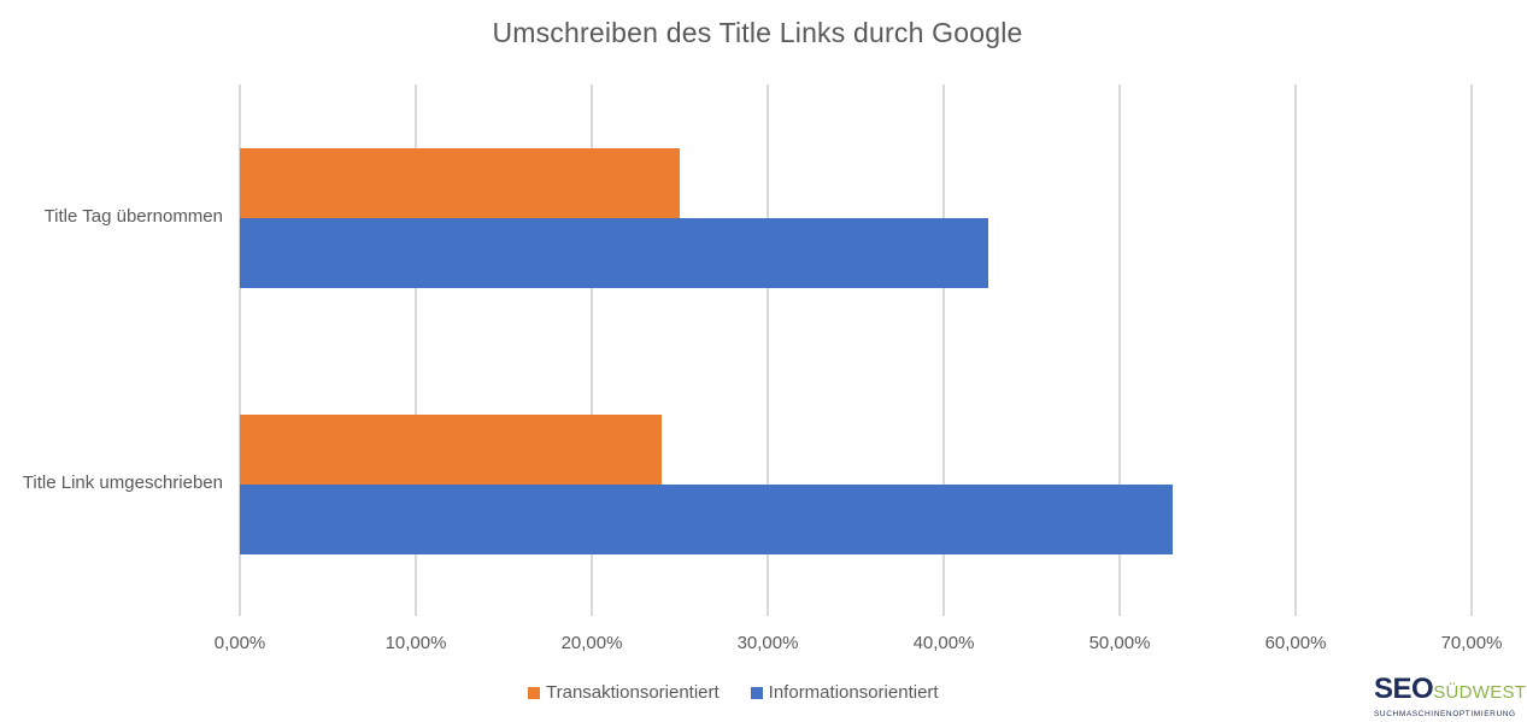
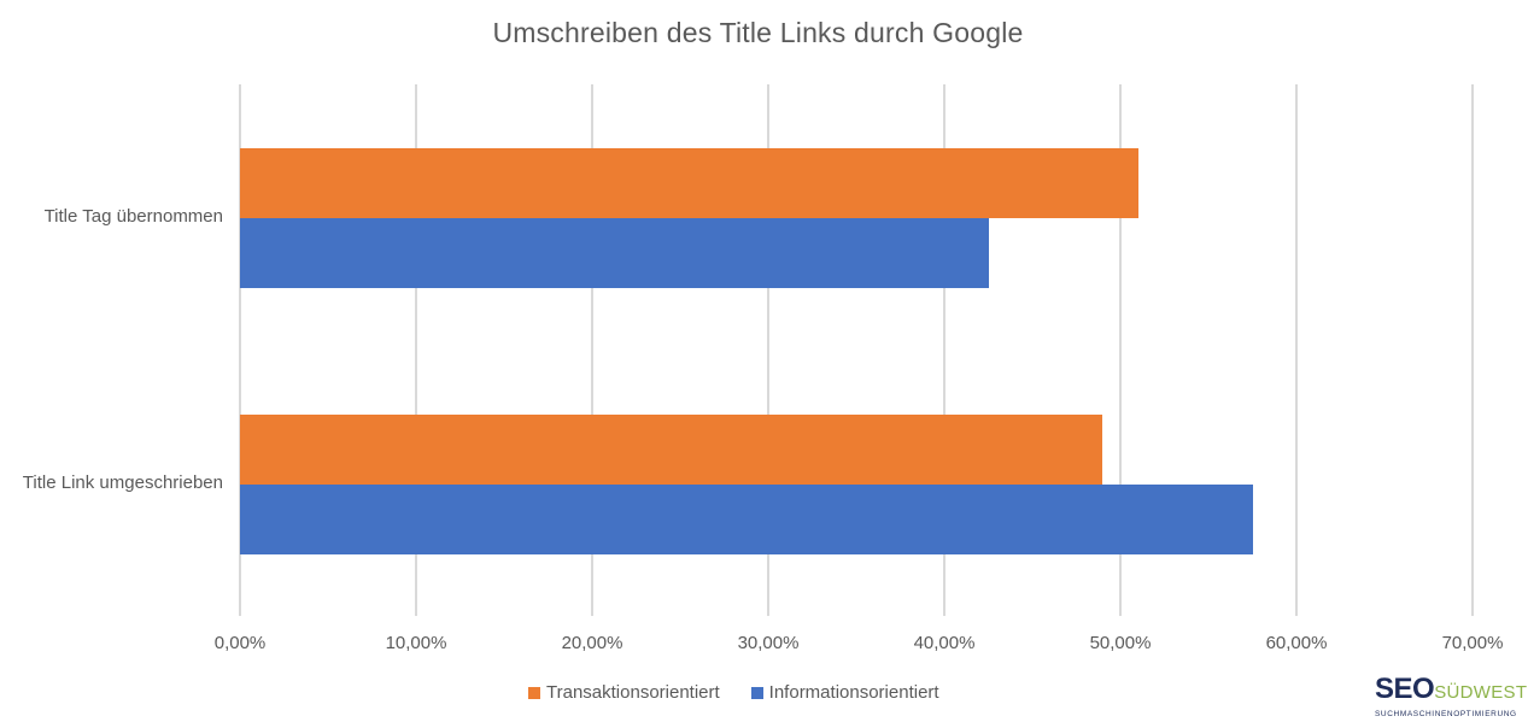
Transaktionsorientiert/Title Tag übernommen: 25% -> 51%
Transaktionsorientiert/Title Link umgeschrieben: 24% -> 49%
Informationsorientiert/Title Link umgeschrieben: 53% -> 57%
